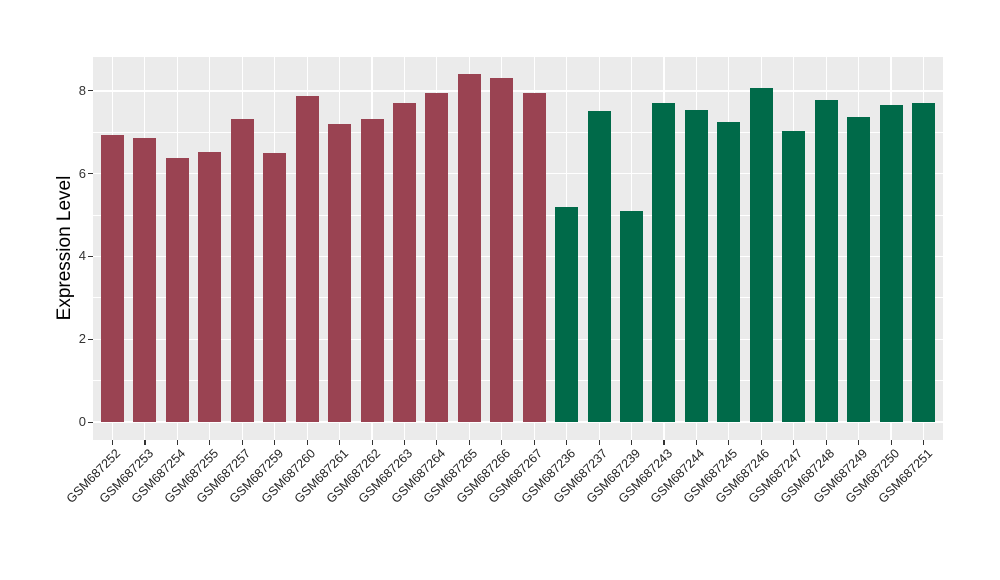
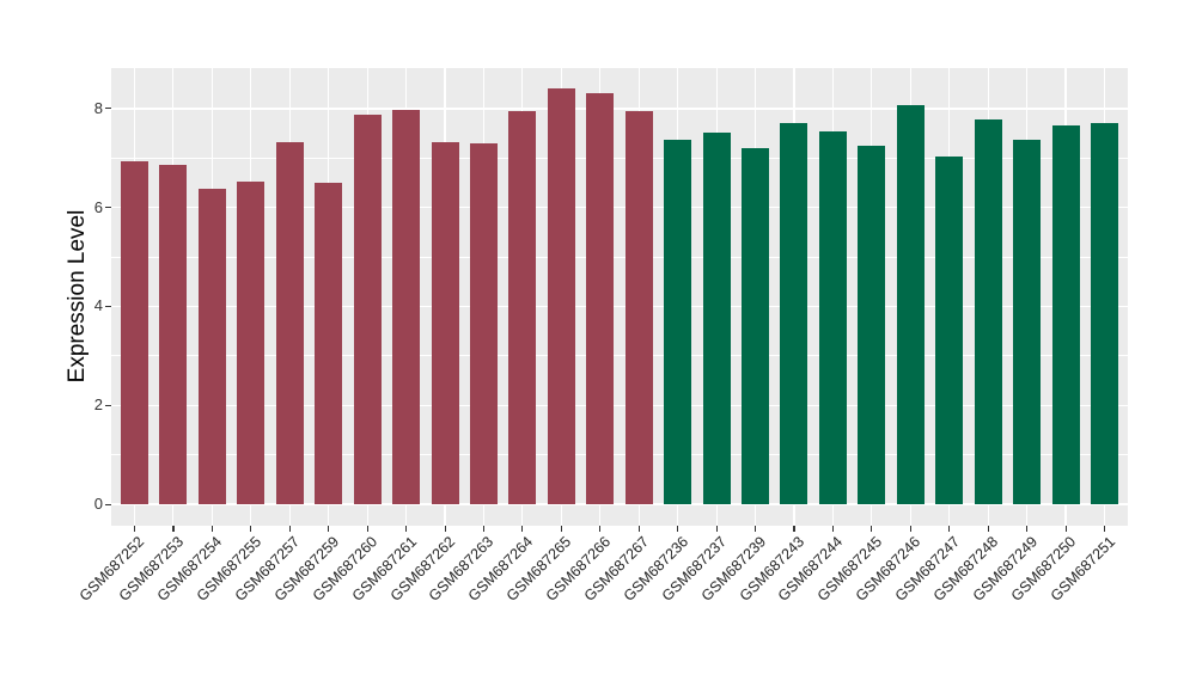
GSM687261: 7.2 -> 8.0
GSM687263: 7.7 -> 7.3
GSM687236: 5.2 -> 7.4
GSM687239: 5.1 -> 7.2
